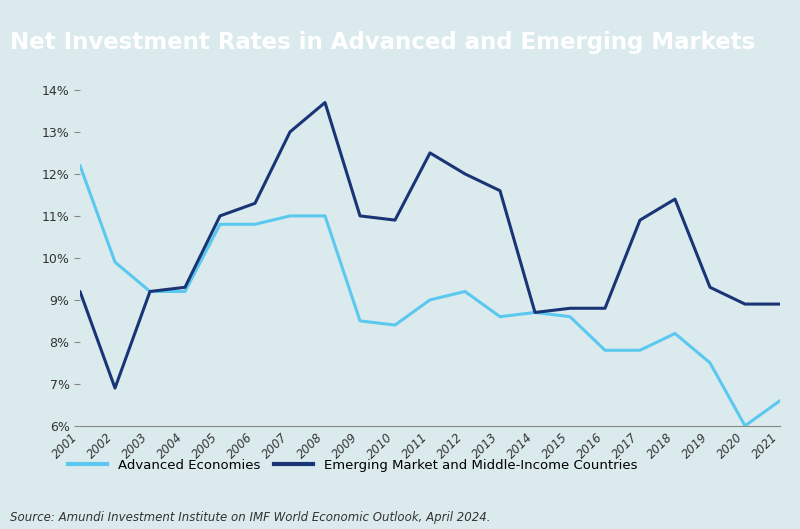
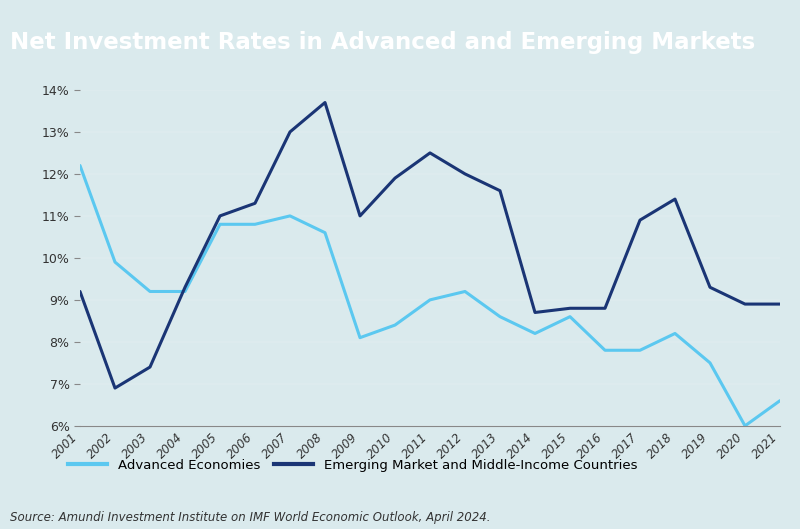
Emerging Market and Middle-Income Countries/2003: 9.2% -> 7.4%
Advanced Economies/2008: 11.0% -> 10.6%
Advanced Economies/2009: 8.5% -> 8.1%
Emerging Market and Middle-Income Countries/2010: 10.9% -> 11.9%
Advanced Economies/2014: 8.7% -> 8.2%
